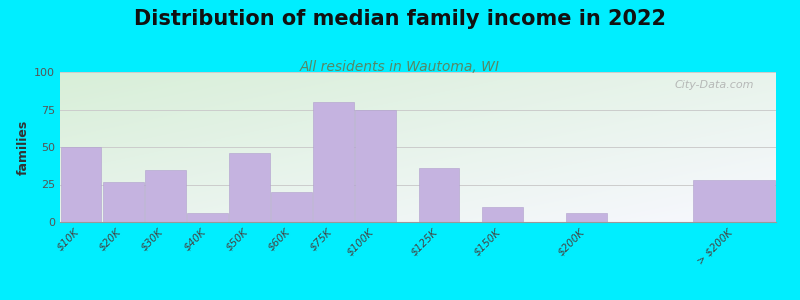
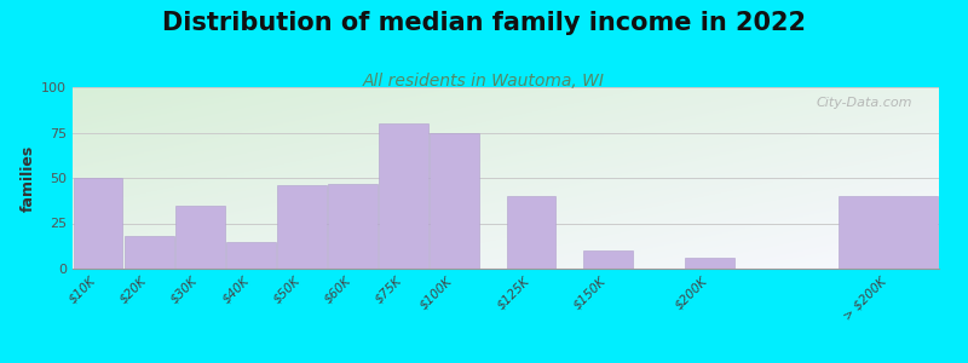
$20K: 27 -> 18
$40K: 6 -> 15
$60K: 20 -> 47
$125K: 36 -> 40
> $200K: 28 -> 40
